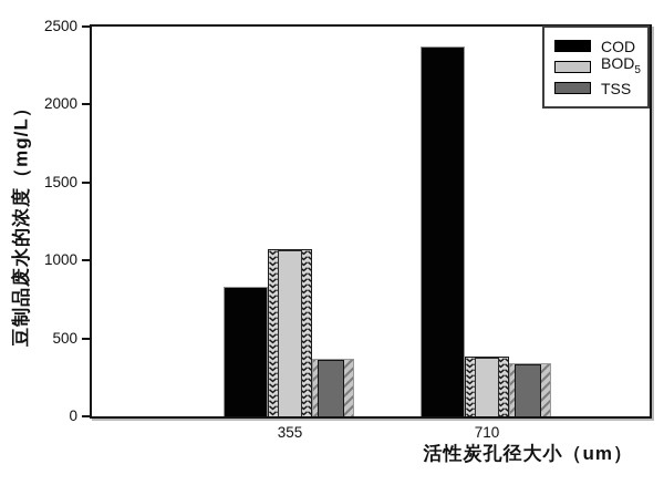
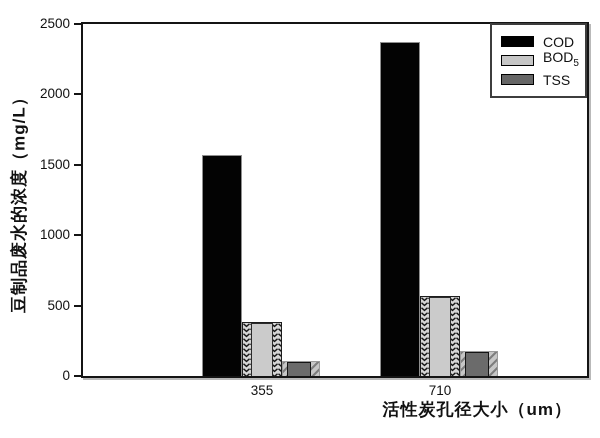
COD/355: 830 -> 1570
BOD5/355: 1070 -> 380
TSS/355: 370 -> 110
BOD5/710: 380 -> 570
TSS/710: 340 -> 180
